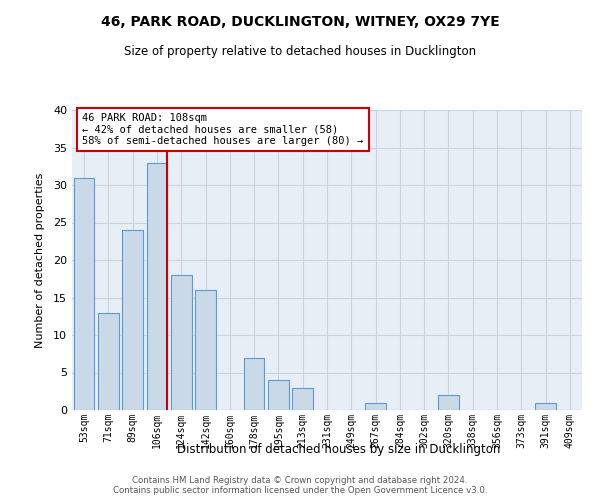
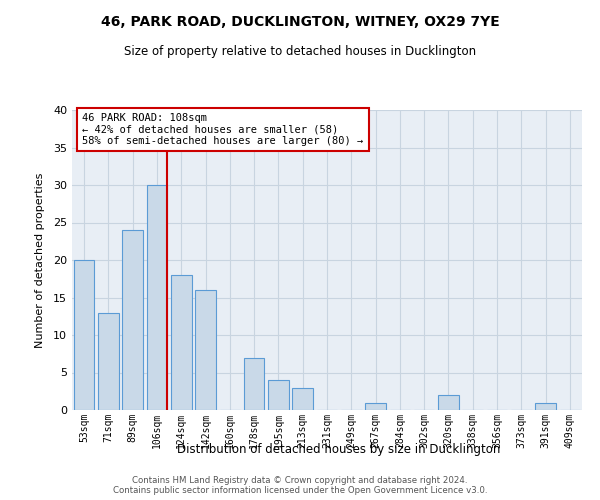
53sqm: 31 -> 20
106sqm: 33 -> 30
